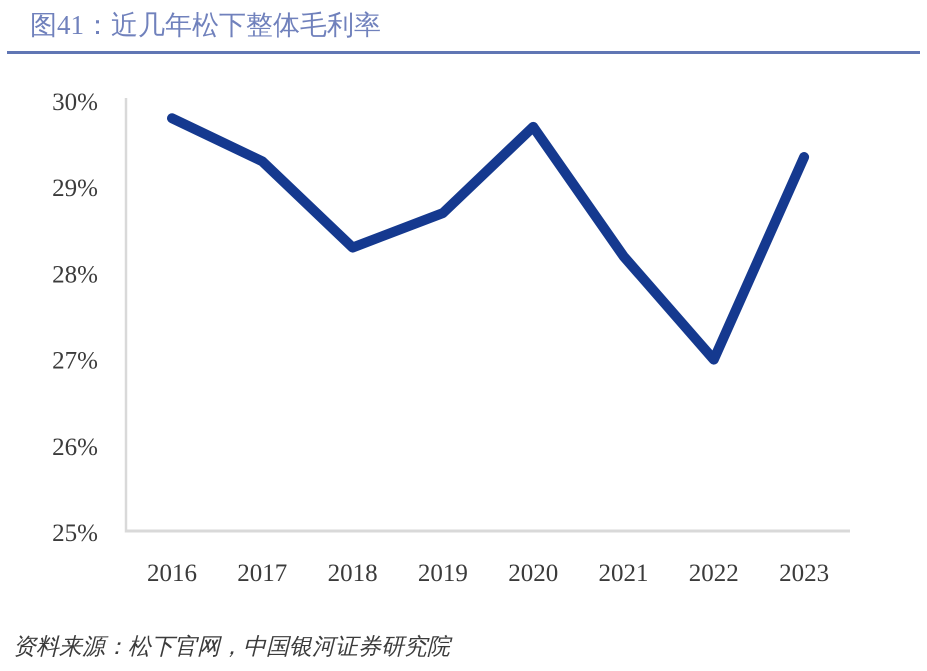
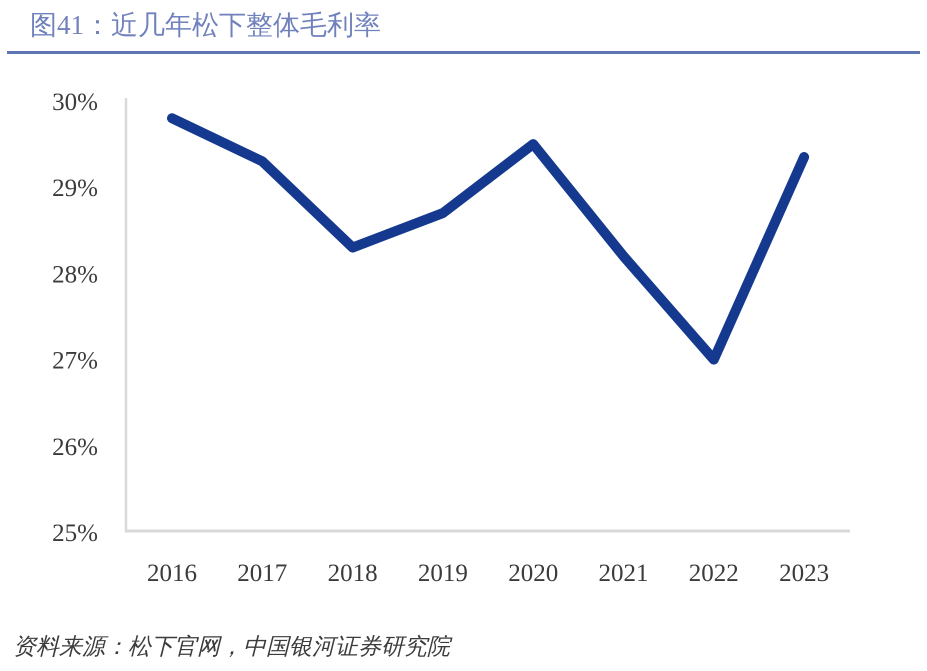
2020: 29.7% -> 29.5%
